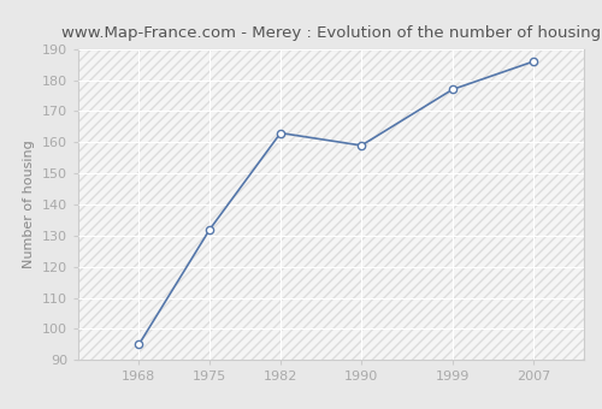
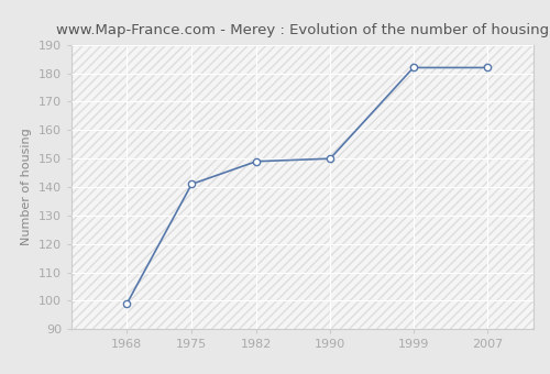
1968: 95 -> 99
1975: 132 -> 141
1982: 163 -> 149
1990: 159 -> 150
1999: 177 -> 182
2007: 186 -> 182
